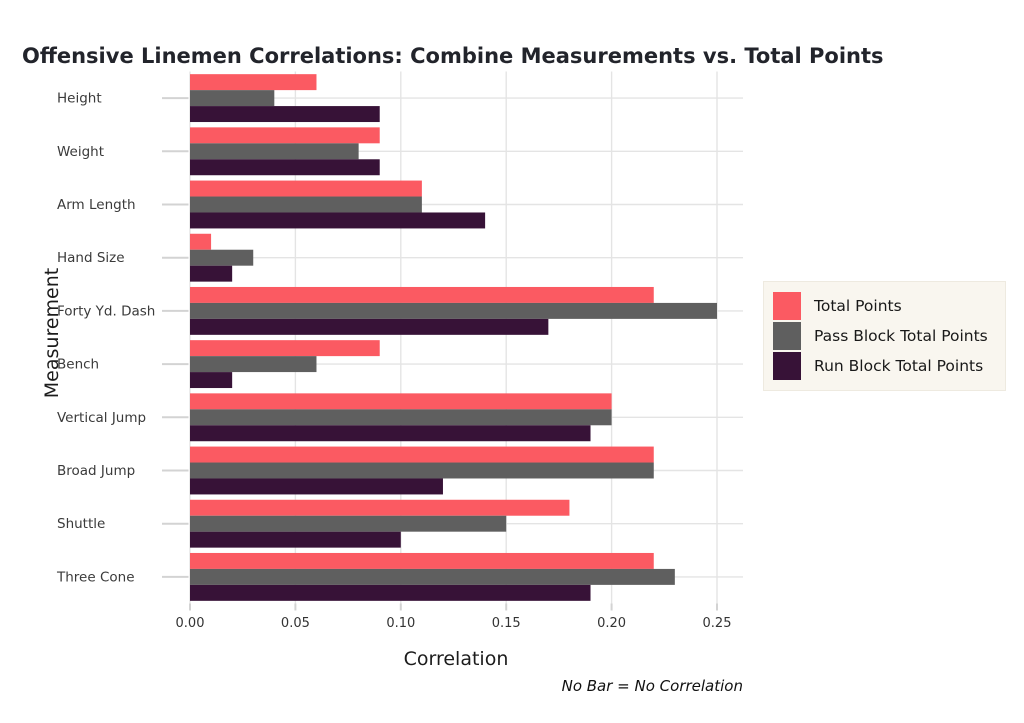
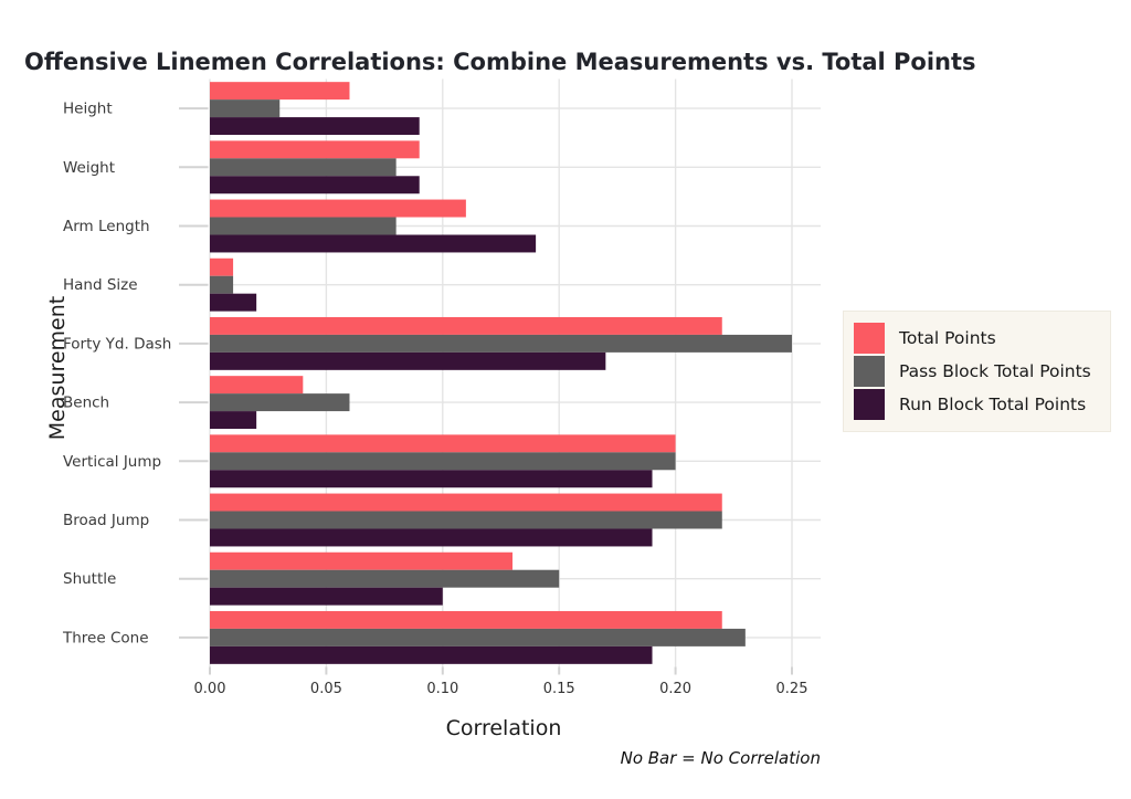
Pass Block Total Points/Height: 0.04 -> 0.03
Pass Block Total Points/Arm Length: 0.11 -> 0.08
Pass Block Total Points/Hand Size: 0.03 -> 0.01
Total Points/Bench: 0.09 -> 0.04
Run Block Total Points/Broad Jump: 0.12 -> 0.19
Total Points/Shuttle: 0.18 -> 0.13
